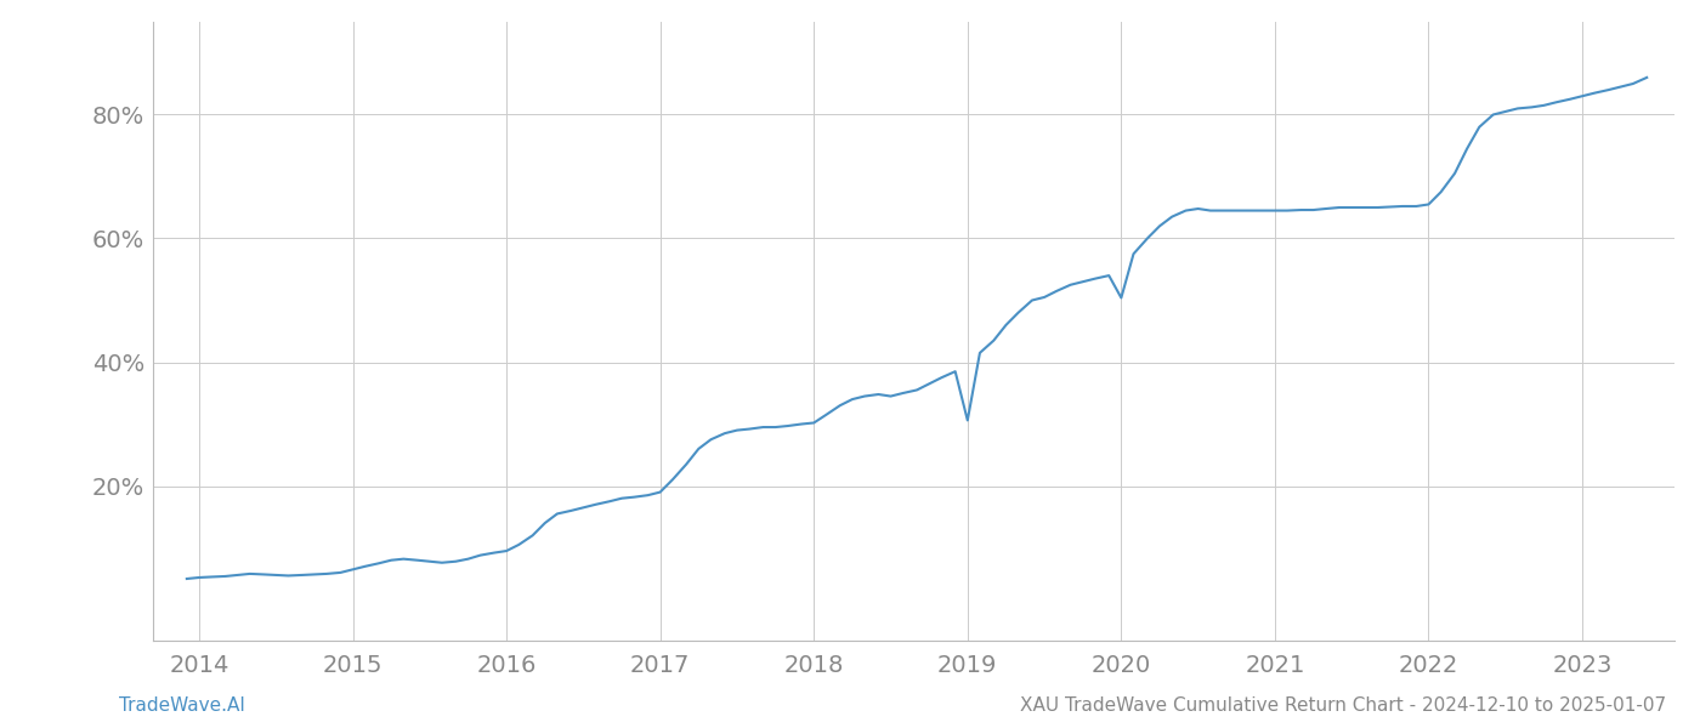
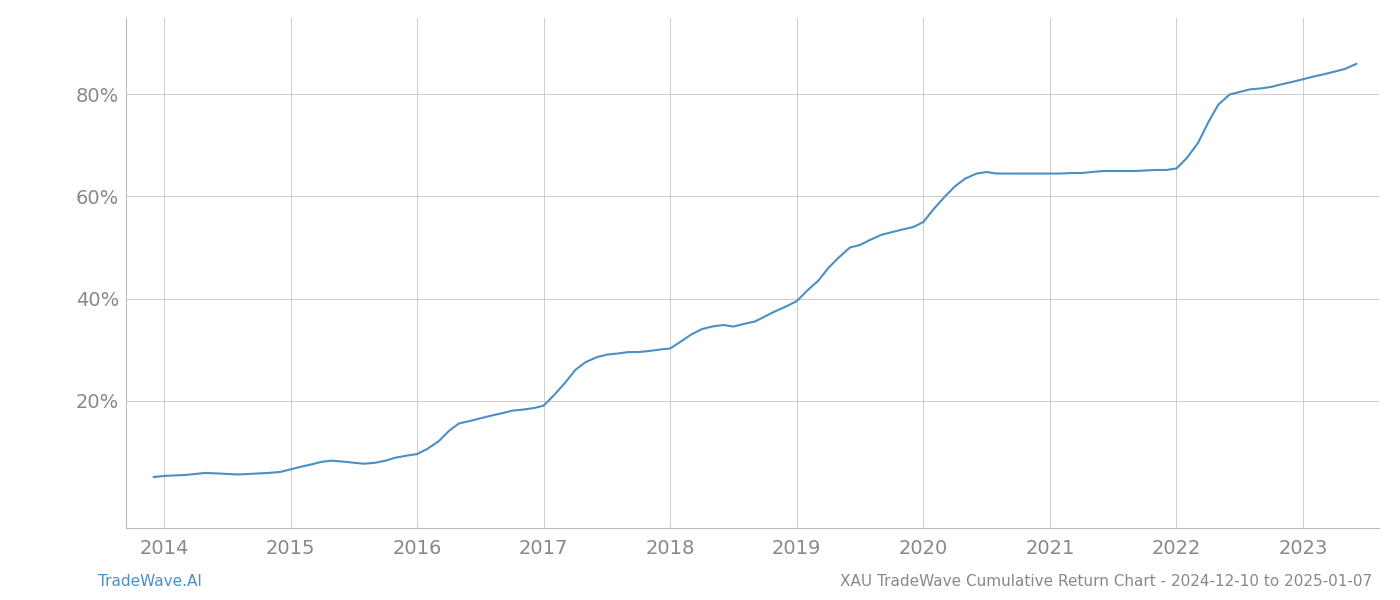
2019: 30.6% -> 39.5%
2020: 50.4% -> 55.0%
